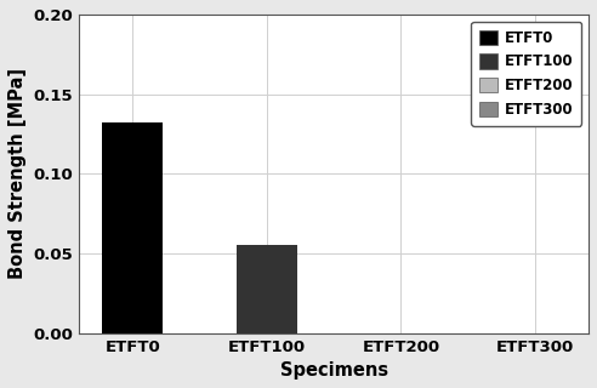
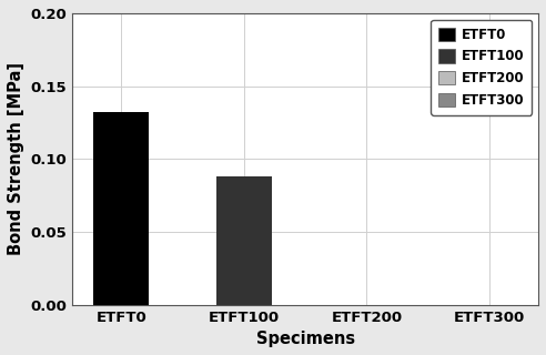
ETFT100: 0.055 -> 0.088
